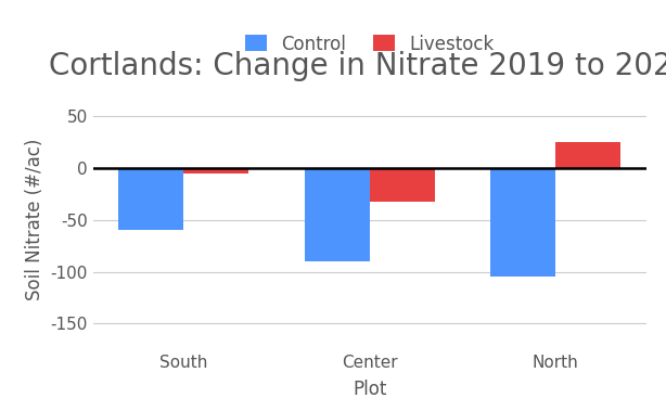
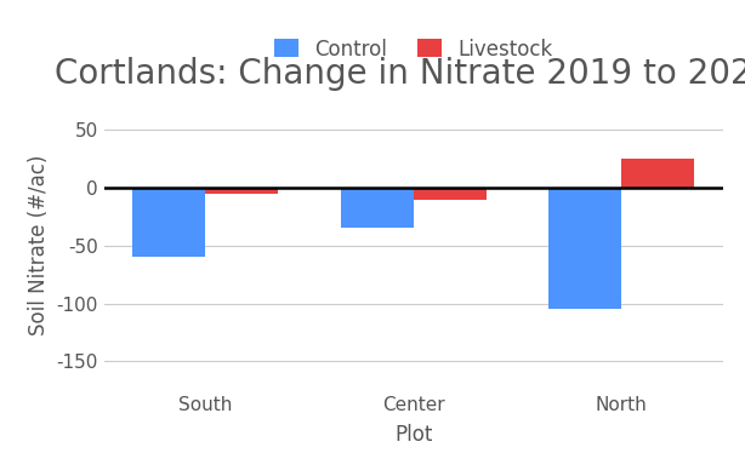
Control/Center: -90 -> -35
Livestock/Center: -32 -> -10
